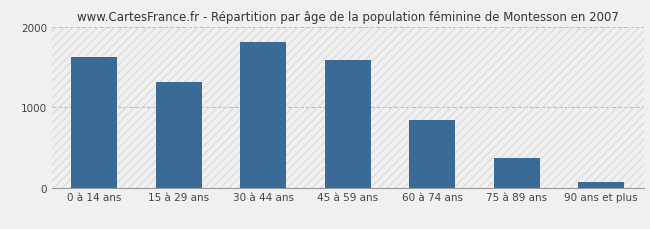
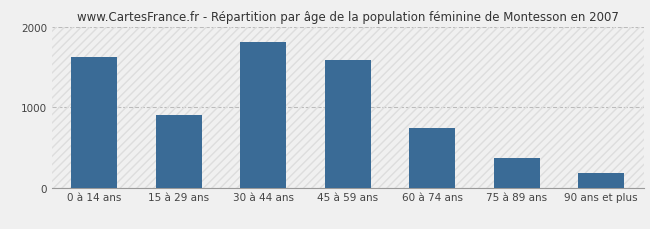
15 à 29 ans: 1310 -> 900
60 à 74 ans: 840 -> 740
90 ans et plus: 60 -> 180
